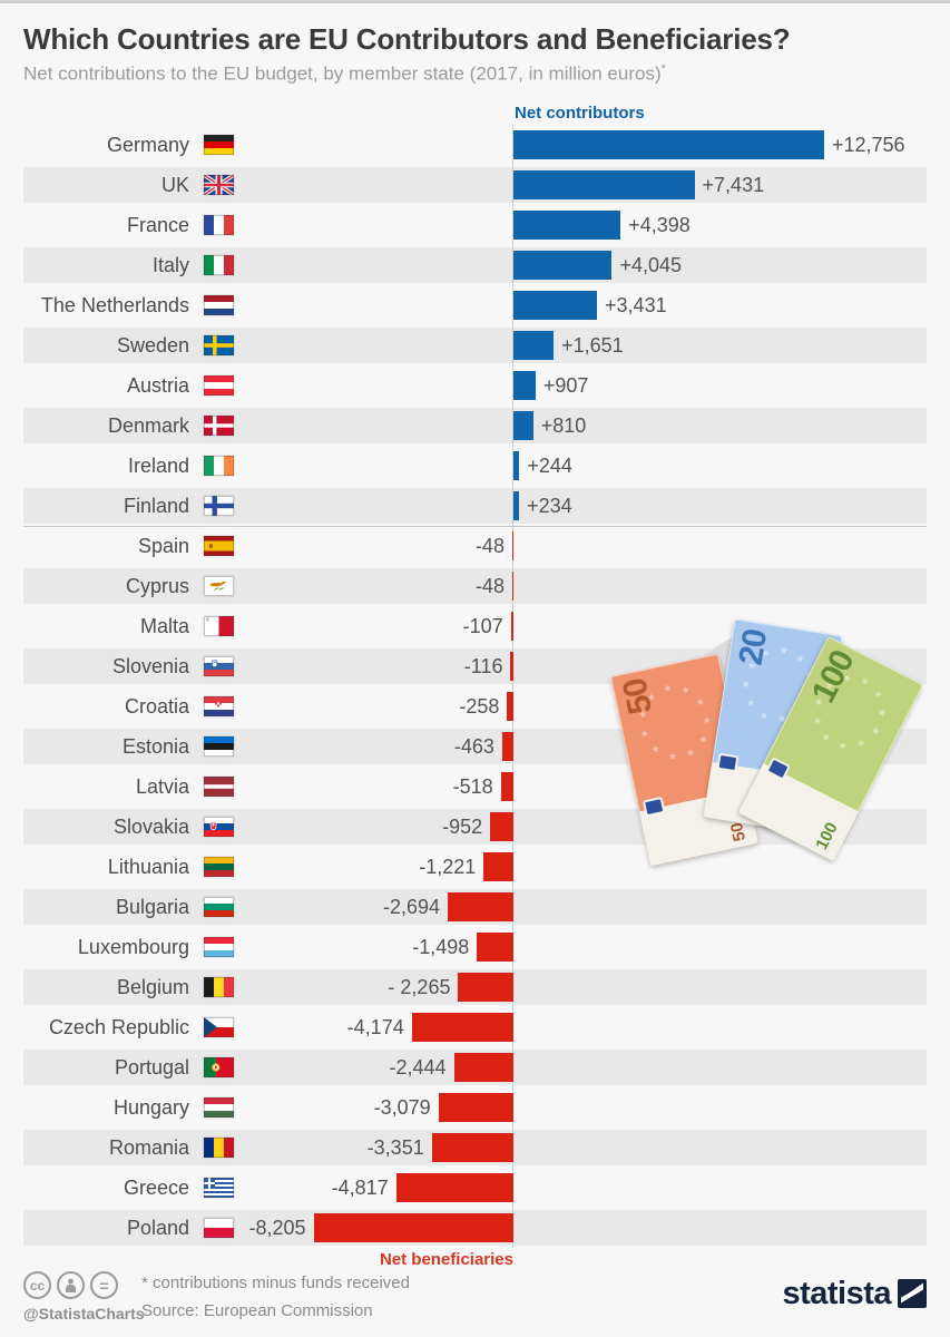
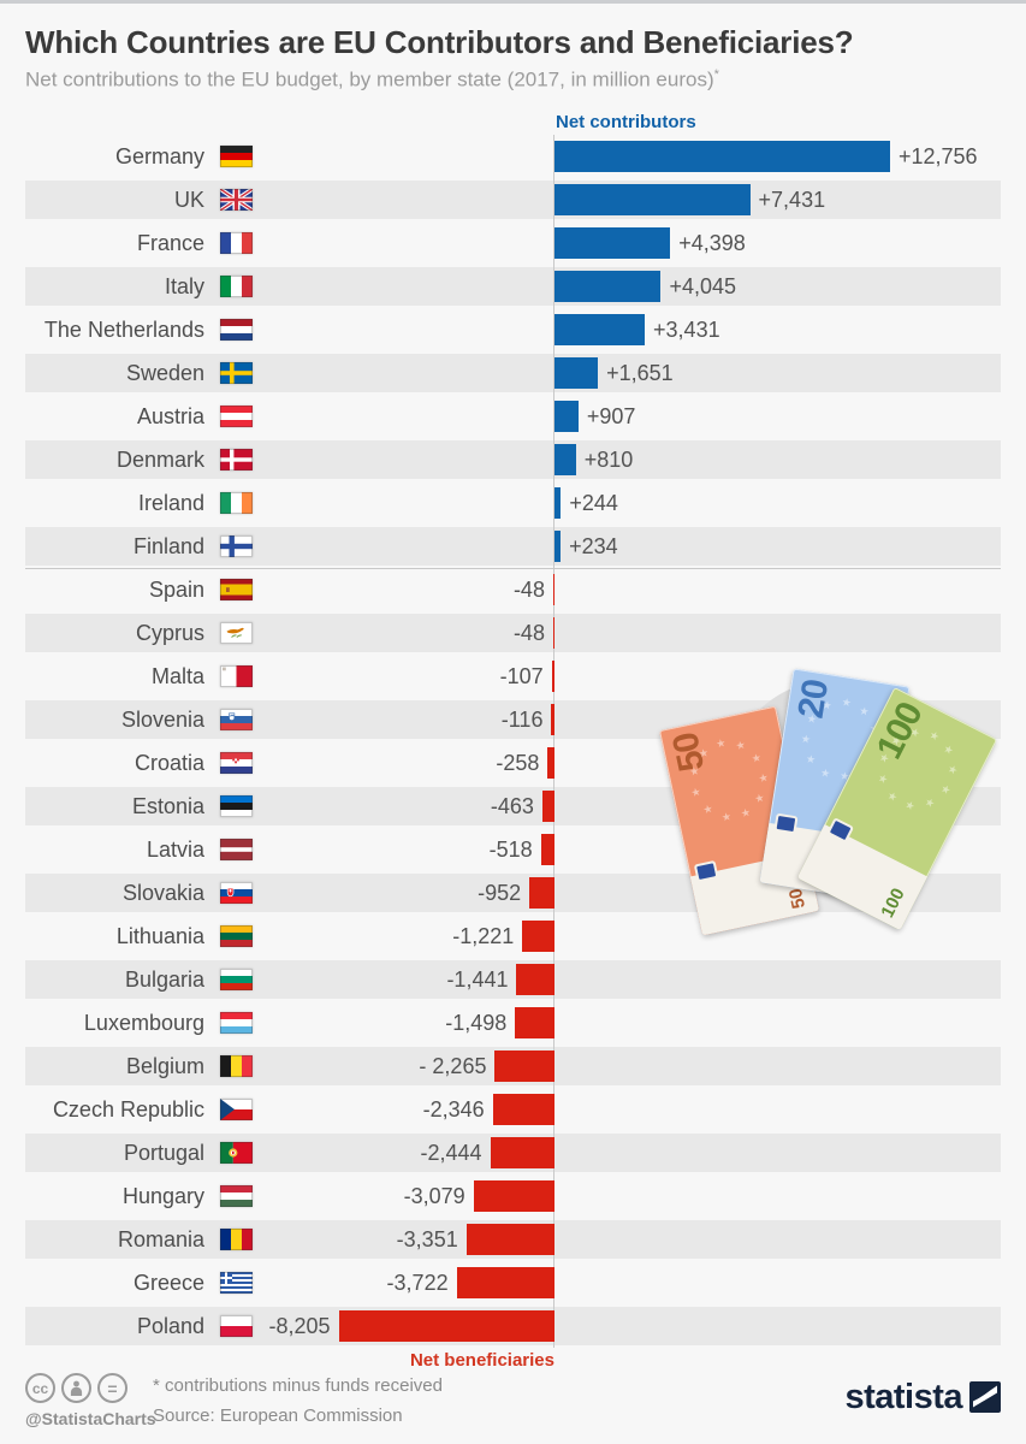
Bulgaria: -2,694 -> -1,441
Czech Republic: -4,174 -> -2,346
Greece: -4,817 -> -3,722
